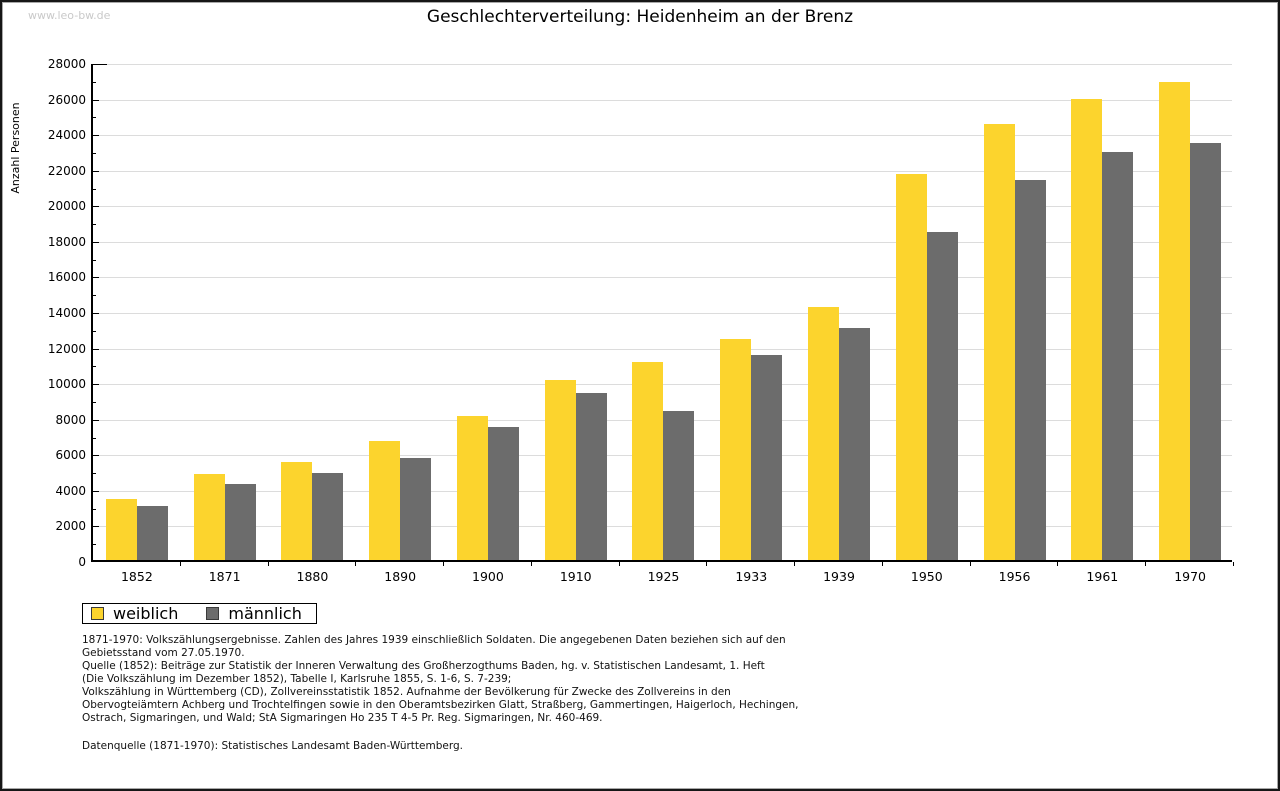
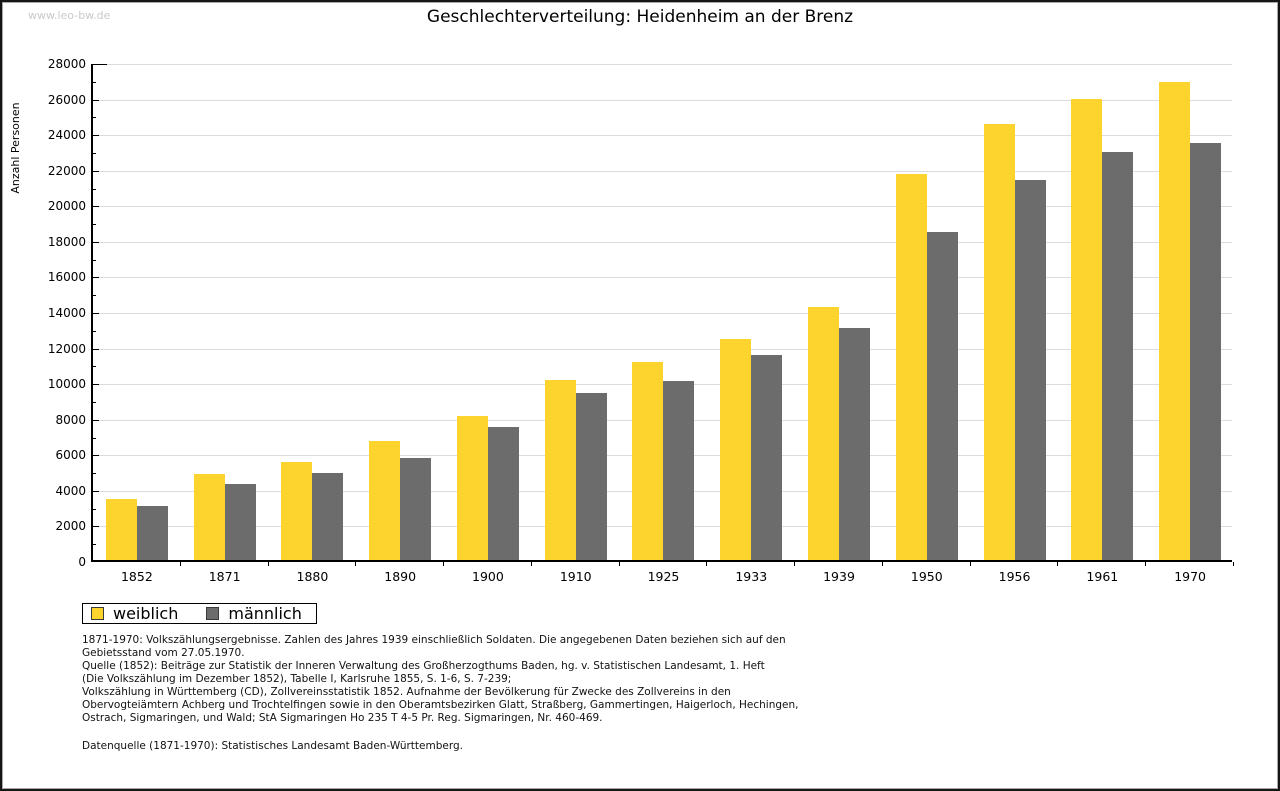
männlich/1925: 8400 -> 10000
